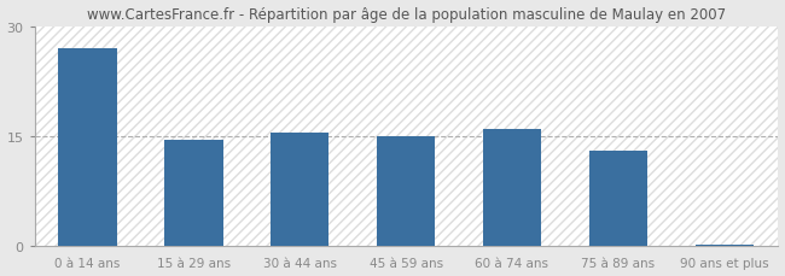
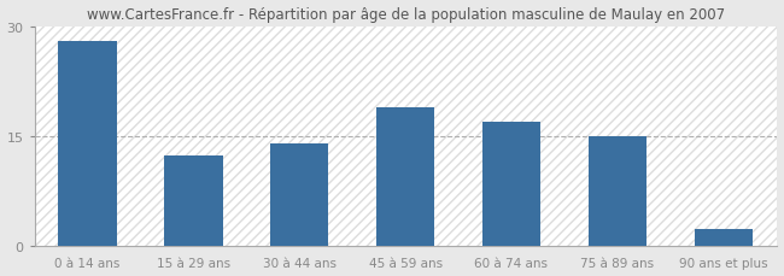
0 à 14 ans: 27.0 -> 28.0
15 à 29 ans: 14.5 -> 12.4
30 à 44 ans: 15.5 -> 14.0
45 à 59 ans: 15.0 -> 19.0
60 à 74 ans: 16.0 -> 17.0
75 à 89 ans: 13.0 -> 15.0
90 ans et plus: 0.3 -> 2.4
